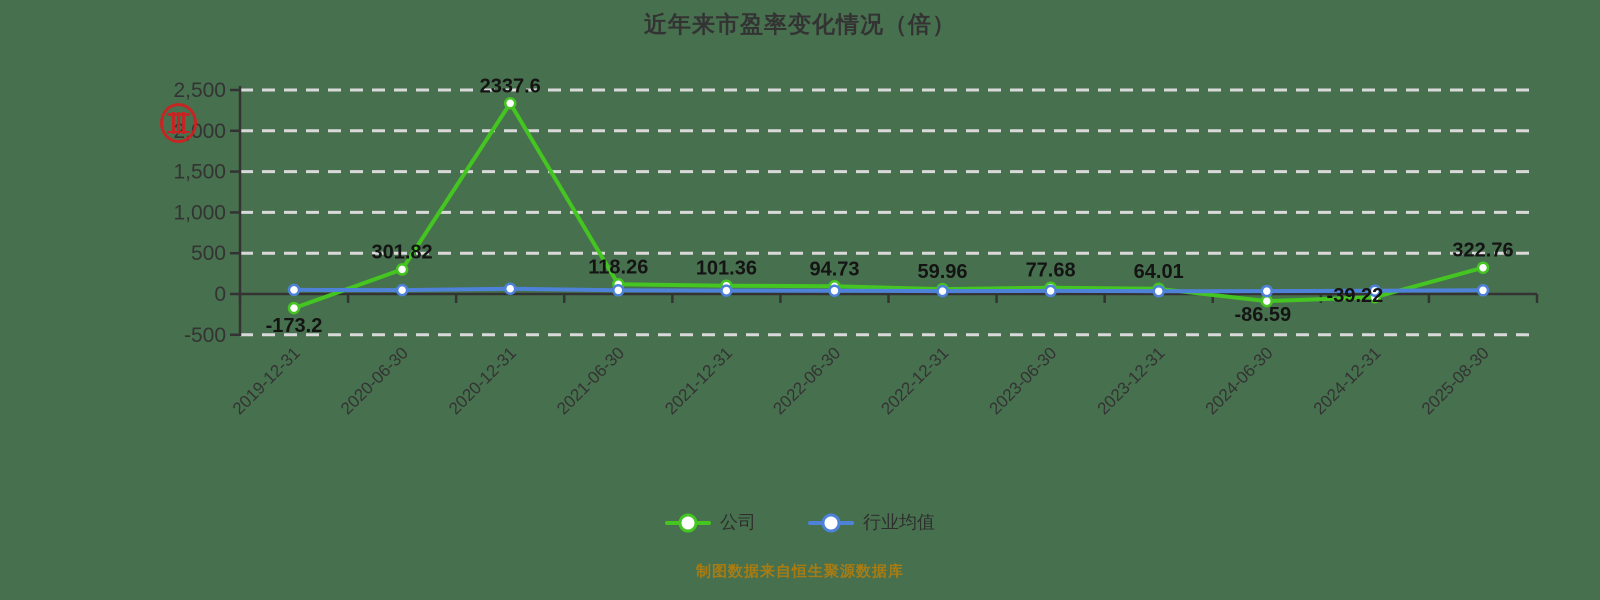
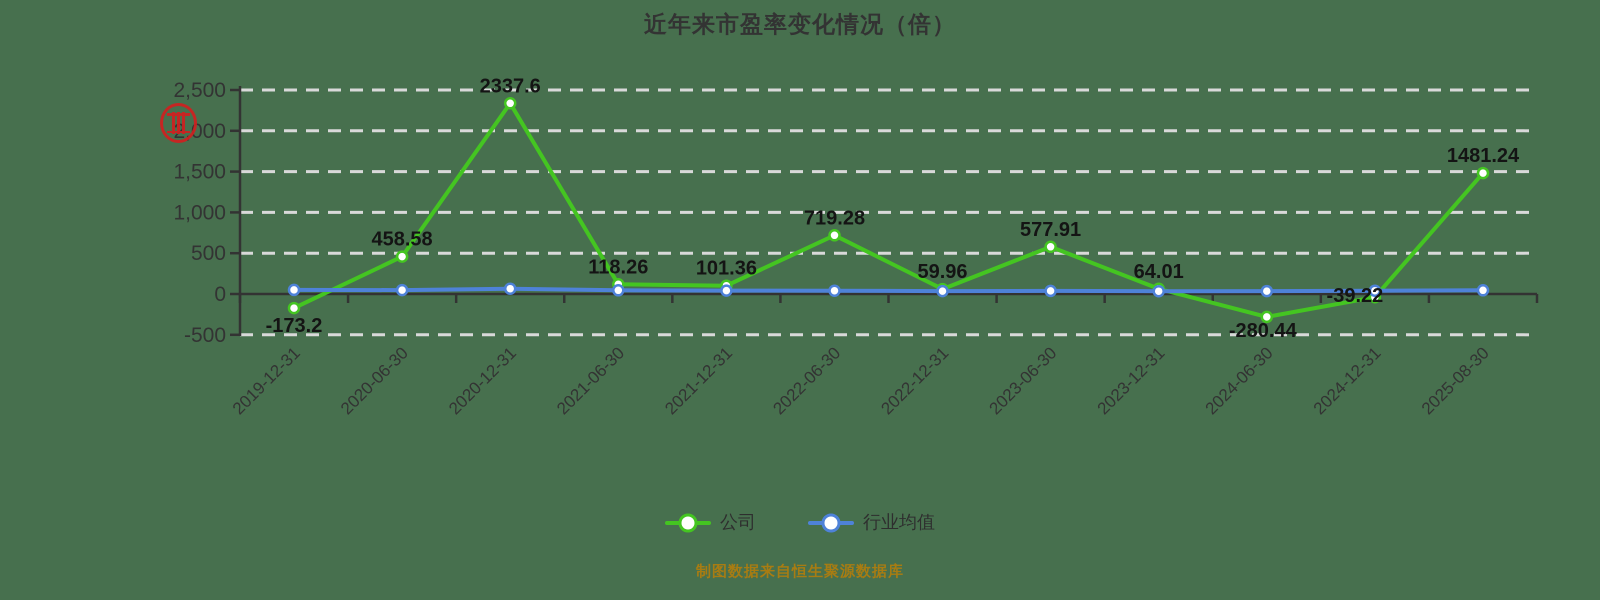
公司/2020-06-30: 301.82 -> 458.58
公司/2022-06-30: 94.73 -> 719.28
公司/2023-06-30: 77.68 -> 577.91
公司/2024-06-30: -86.59 -> -280.44
公司/2025-08-30: 322.76 -> 1481.24
